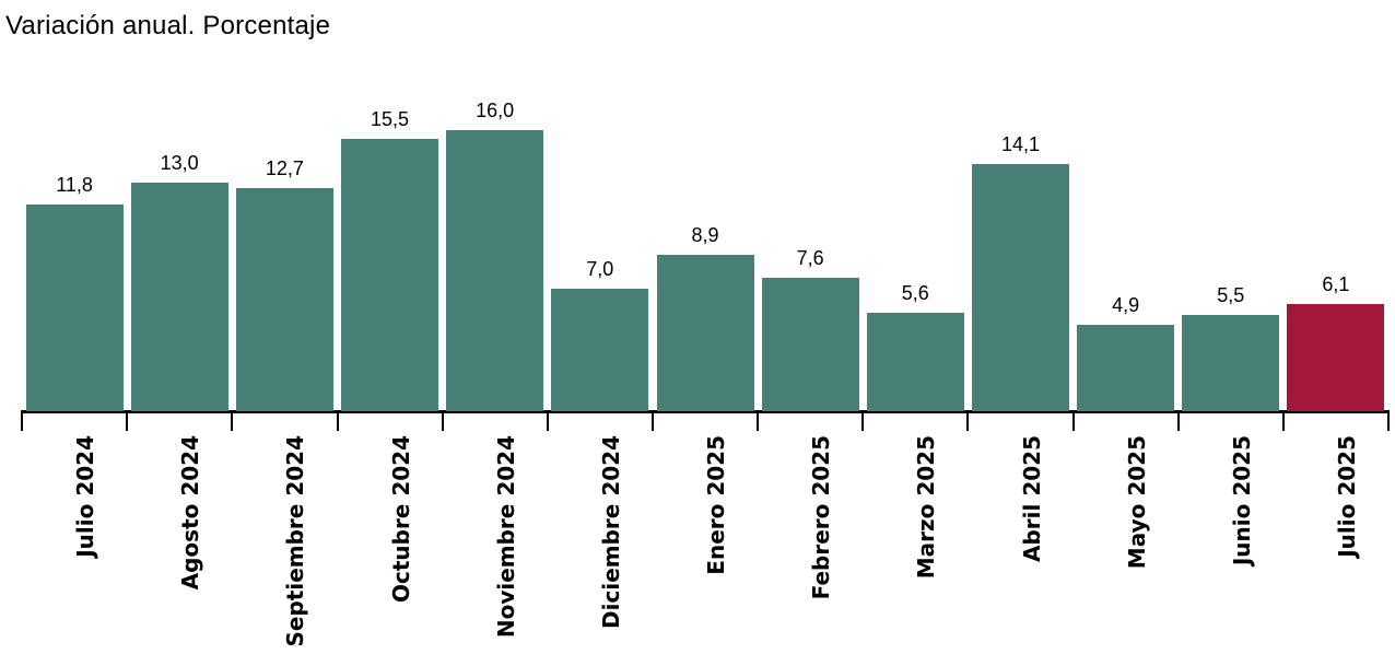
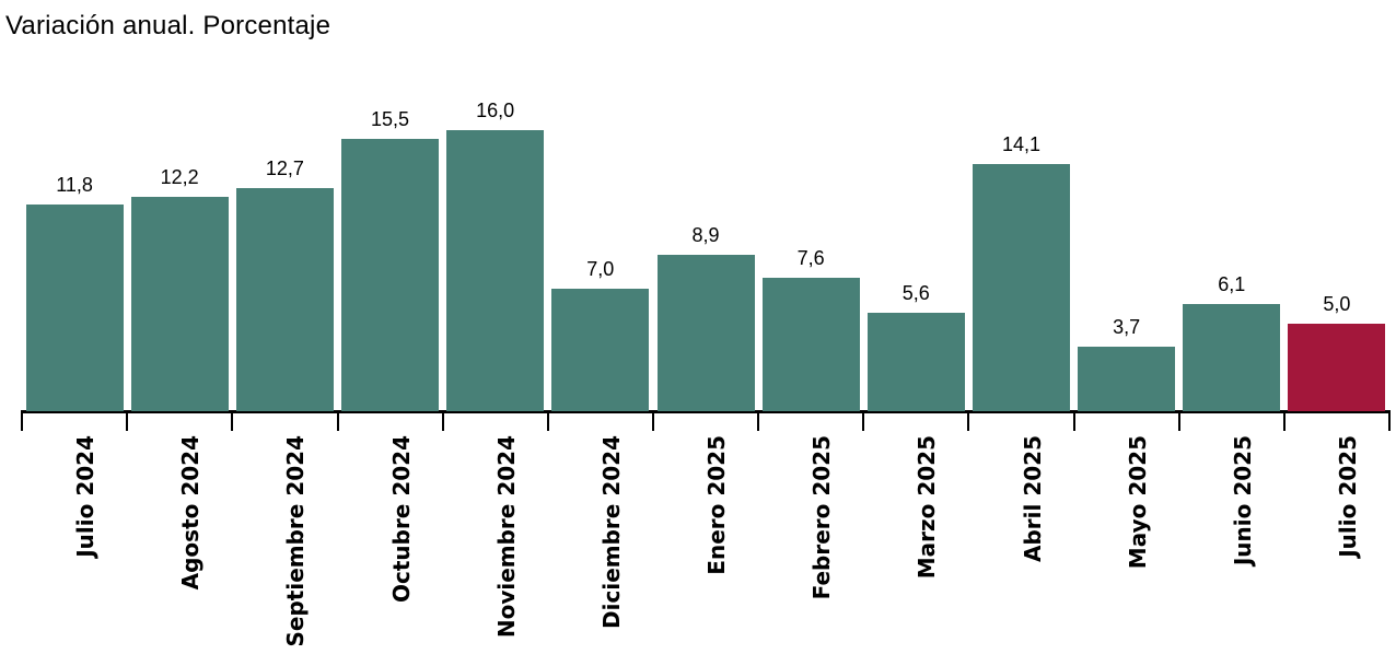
Agosto 2024: 13,0 -> 12,2
Mayo 2025: 4,9 -> 3,7
Junio 2025: 5,5 -> 6,1
Julio 2025: 6,1 -> 5,0
